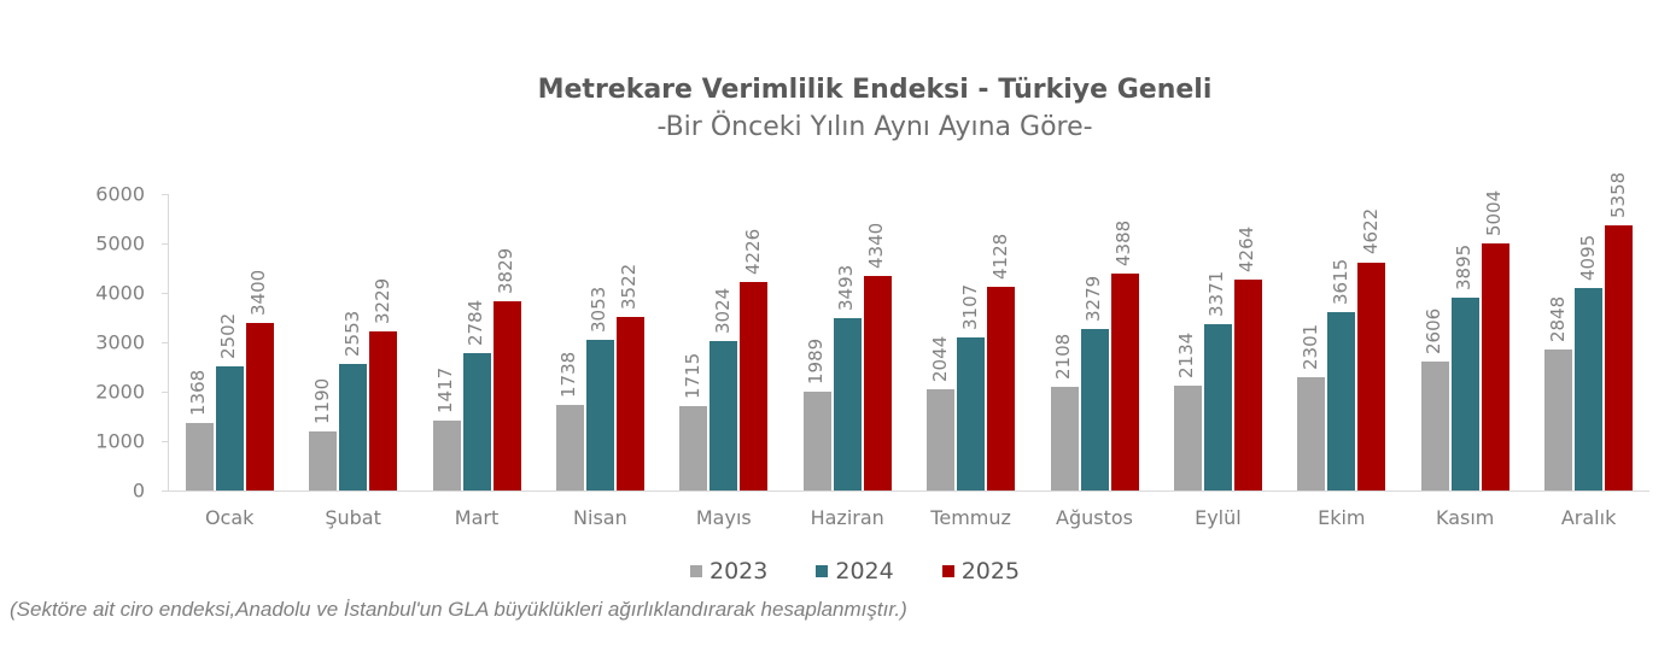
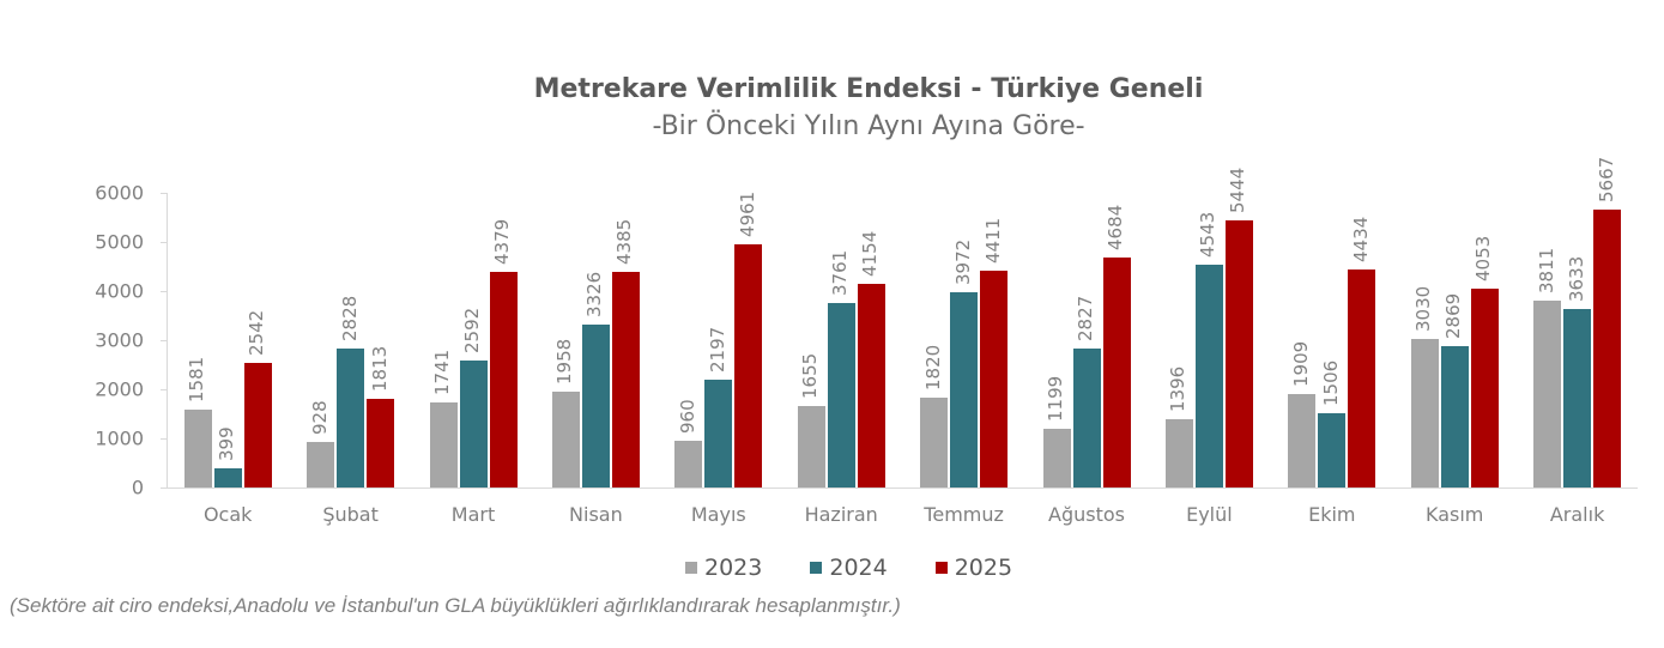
2023/Ocak: 1368 -> 1581
2024/Ocak: 2502 -> 399
2025/Ocak: 3400 -> 2542
2023/Şubat: 1190 -> 928
2024/Şubat: 2553 -> 2828
2025/Şubat: 3229 -> 1813
2023/Mart: 1417 -> 1741
2024/Mart: 2784 -> 2592
2025/Mart: 3829 -> 4379
2023/Nisan: 1738 -> 1958
2024/Nisan: 3053 -> 3326
2025/Nisan: 3522 -> 4385
2023/Mayıs: 1715 -> 960
2024/Mayıs: 3024 -> 2197
2025/Mayıs: 4226 -> 4961
2023/Haziran: 1989 -> 1655
2024/Haziran: 3493 -> 3761
2025/Haziran: 4340 -> 4154
2023/Temmuz: 2044 -> 1820
2024/Temmuz: 3107 -> 3972
2025/Temmuz: 4128 -> 4411
2023/Ağustos: 2108 -> 1199
2024/Ağustos: 3279 -> 2827
2025/Ağustos: 4388 -> 4684
2023/Eylül: 2134 -> 1396
2024/Eylül: 3371 -> 4543
2025/Eylül: 4264 -> 5444
2023/Ekim: 2301 -> 1909
2024/Ekim: 3615 -> 1506
2025/Ekim: 4622 -> 4434
2023/Kasım: 2606 -> 3030
2024/Kasım: 3895 -> 2869
2025/Kasım: 5004 -> 4053
2023/Aralık: 2848 -> 3811
2024/Aralık: 4095 -> 3633
2025/Aralık: 5358 -> 5667
